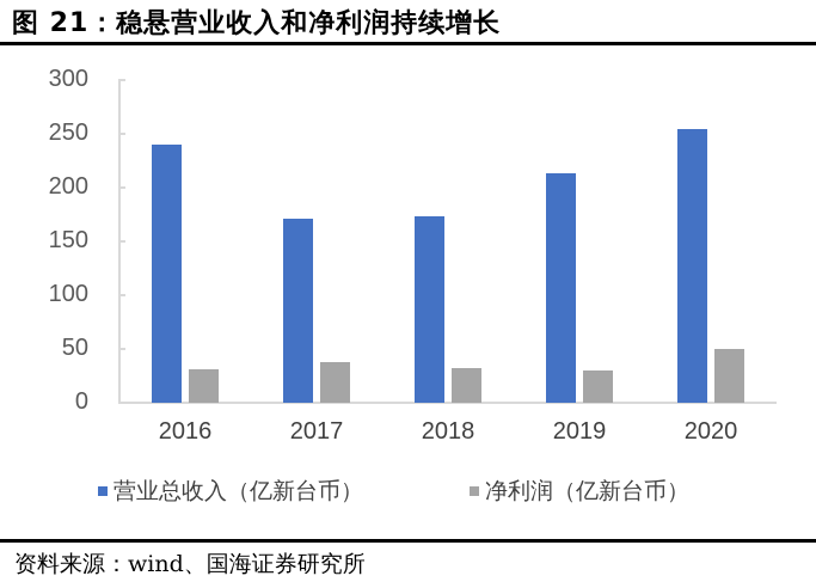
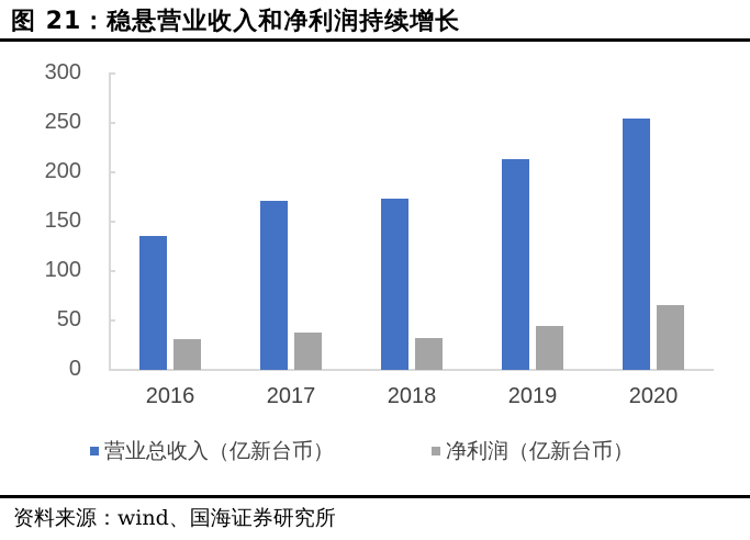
营业总收入（亿新台币）/2016: 240 -> 140
净利润（亿新台币）/2019: 30 -> 40
净利润（亿新台币）/2020: 50 -> 70
